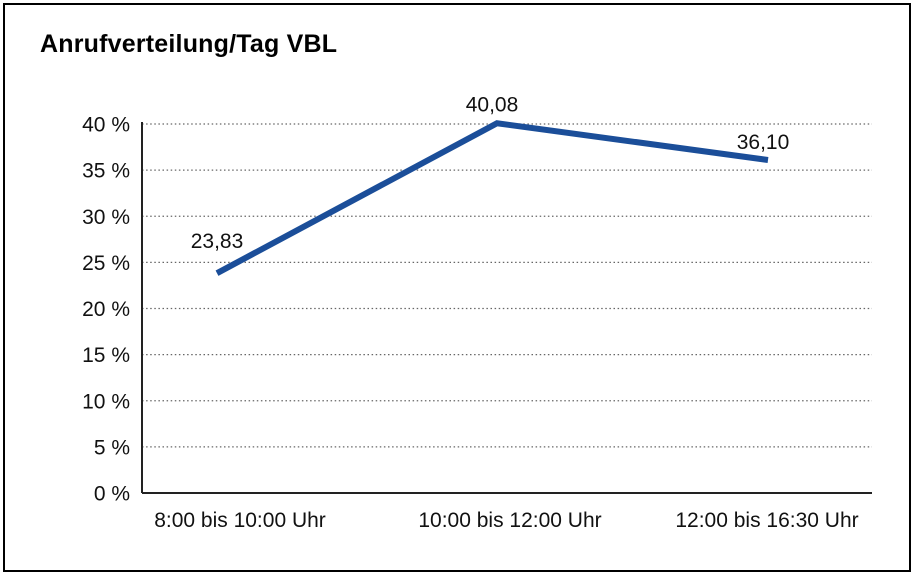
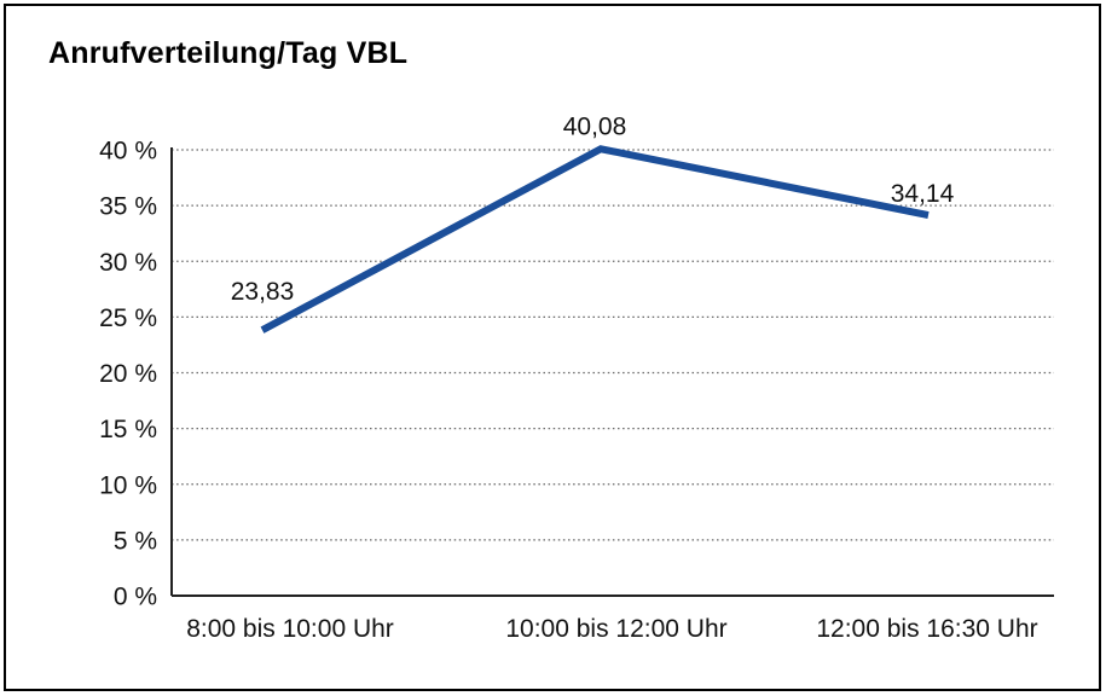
12:00 bis 16:30 Uhr: 36,10 -> 34,14
